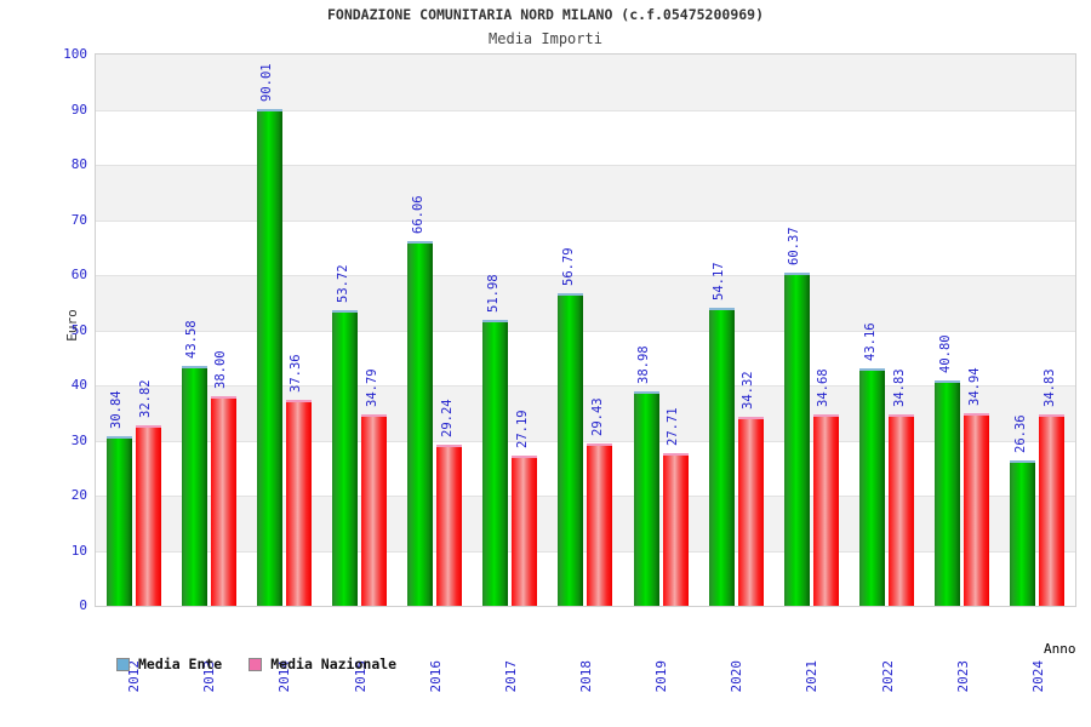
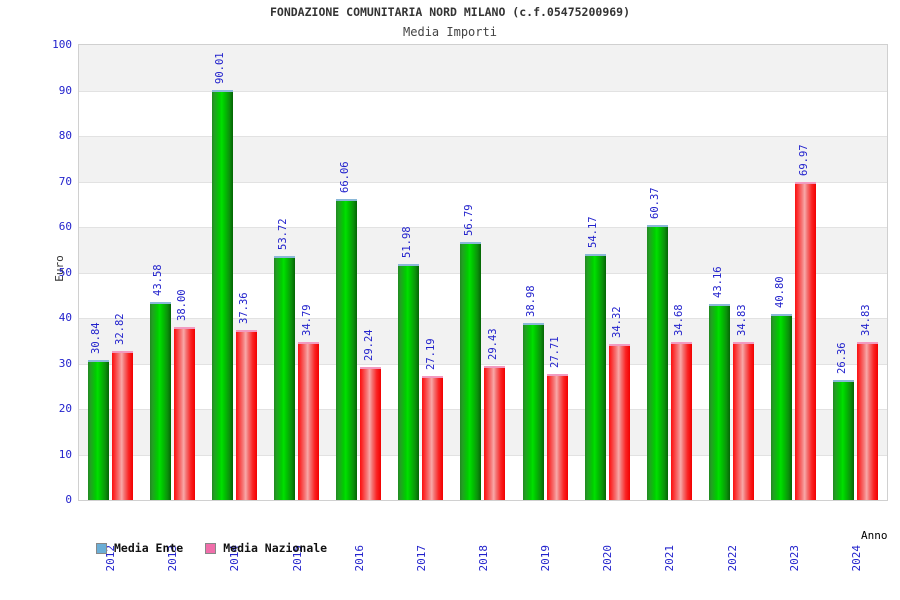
Media Nazionale/2023: 34.94 -> 69.97
